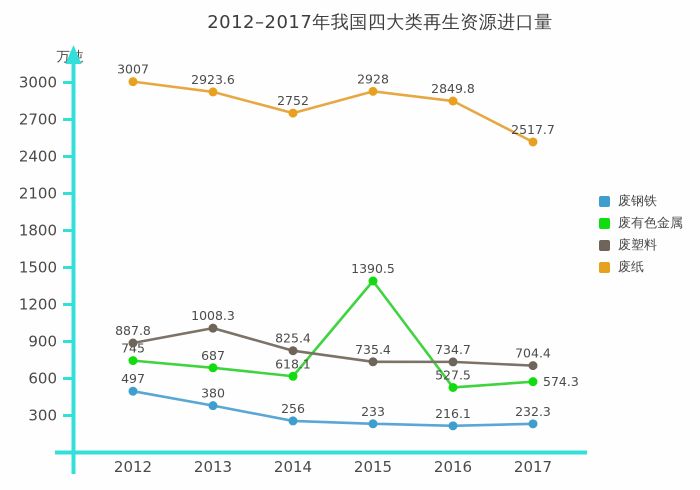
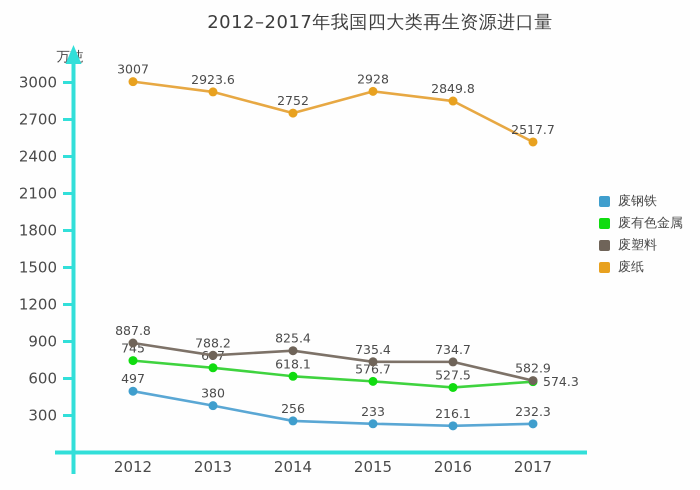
废塑料/2013: 1008.3 -> 788.2
废有色金属/2015: 1390.5 -> 576.7
废塑料/2017: 704.4 -> 582.9
